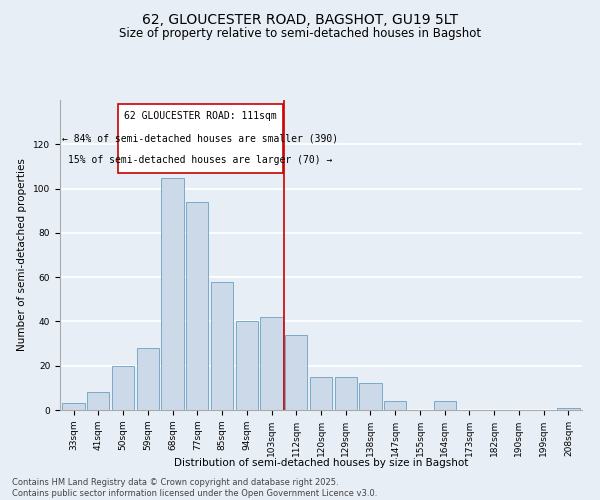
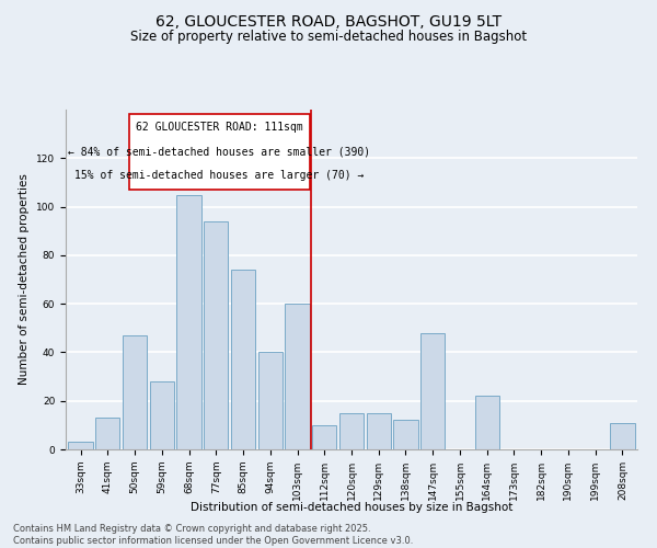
41sqm: 8 -> 13
50sqm: 20 -> 47
85sqm: 58 -> 74
103sqm: 42 -> 60
112sqm: 34 -> 10
147sqm: 4 -> 48
164sqm: 4 -> 22
208sqm: 1 -> 11
